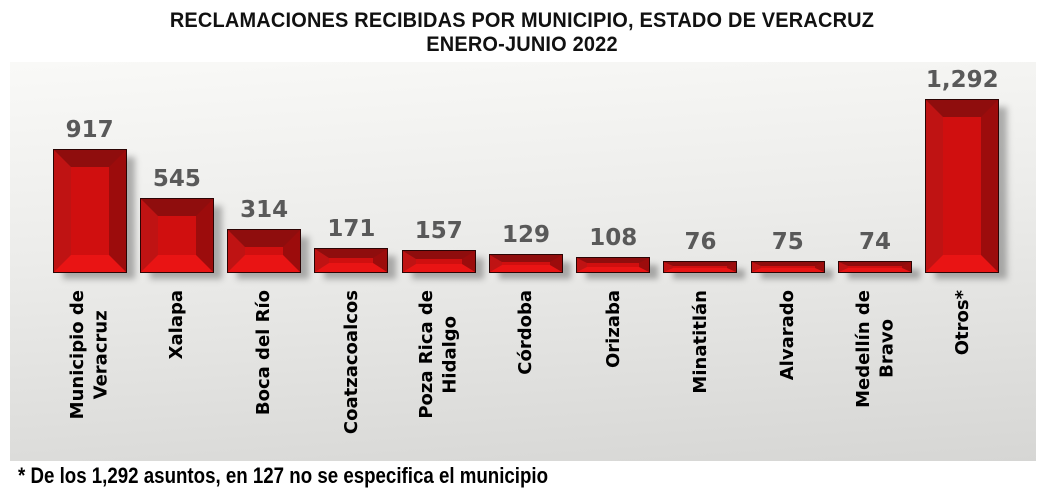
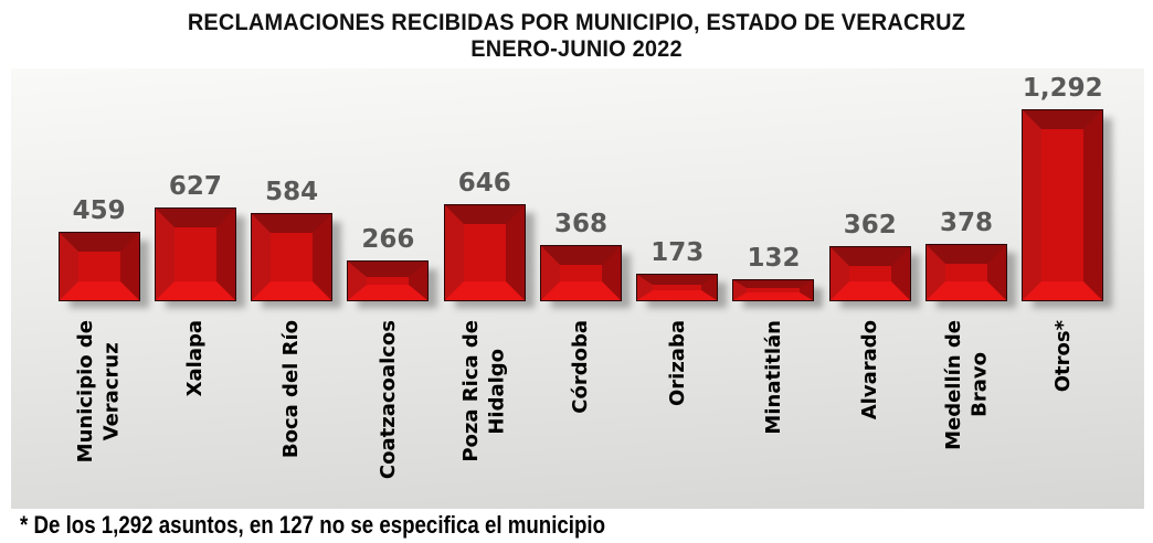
Municipio de Veracruz: 917 -> 459
Xalapa: 545 -> 627
Boca del Río: 314 -> 584
Coatzacoalcos: 171 -> 266
Poza Rica de Hidalgo: 157 -> 646
Córdoba: 129 -> 368
Orizaba: 108 -> 173
Minatitlán: 76 -> 132
Alvarado: 75 -> 362
Medellín de Bravo: 74 -> 378
